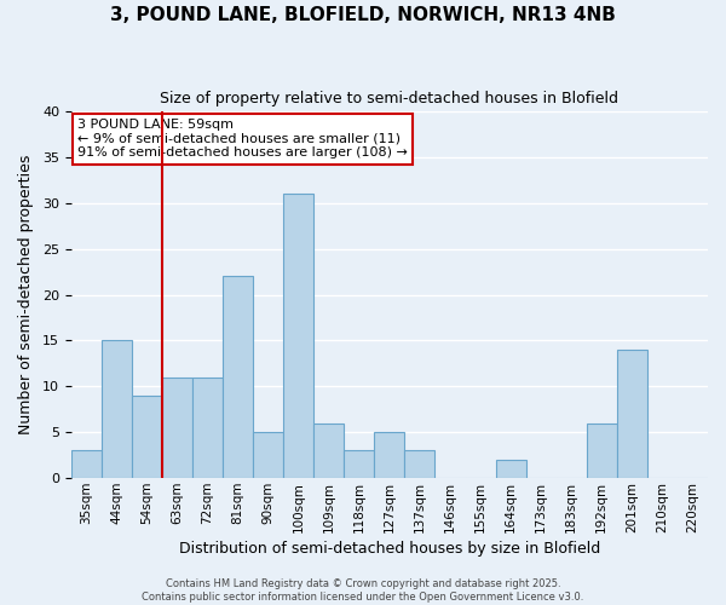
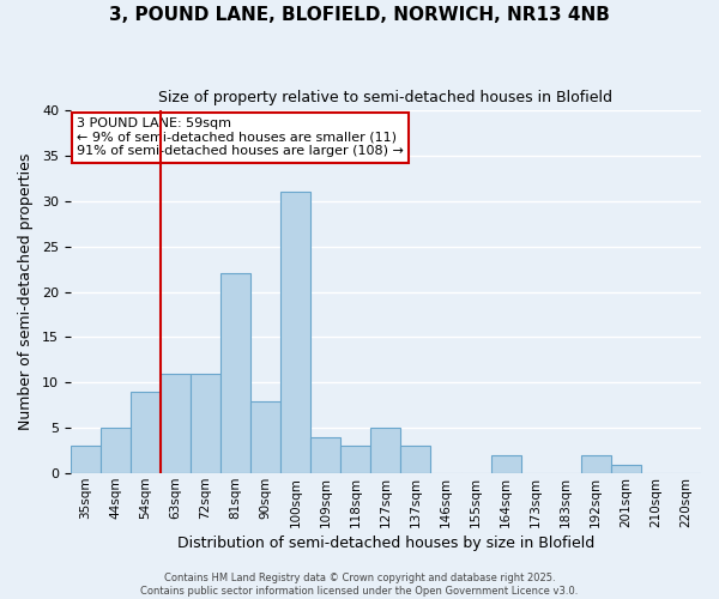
44sqm: 15 -> 5
90sqm: 5 -> 8
109sqm: 6 -> 4
192sqm: 6 -> 2
201sqm: 14 -> 1
